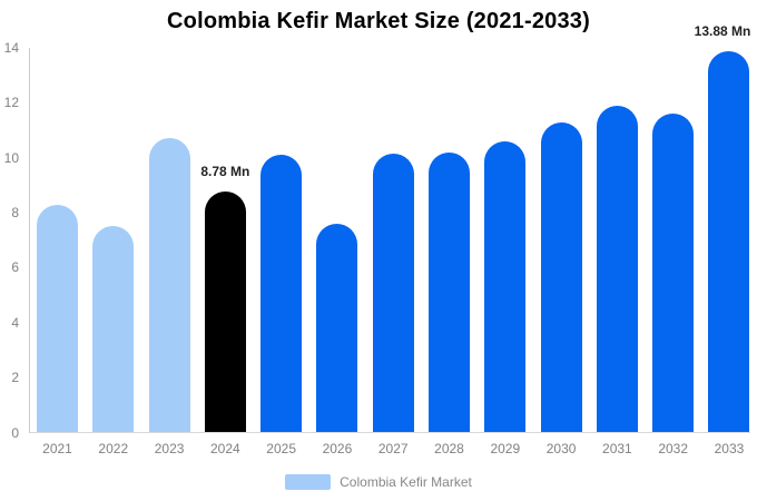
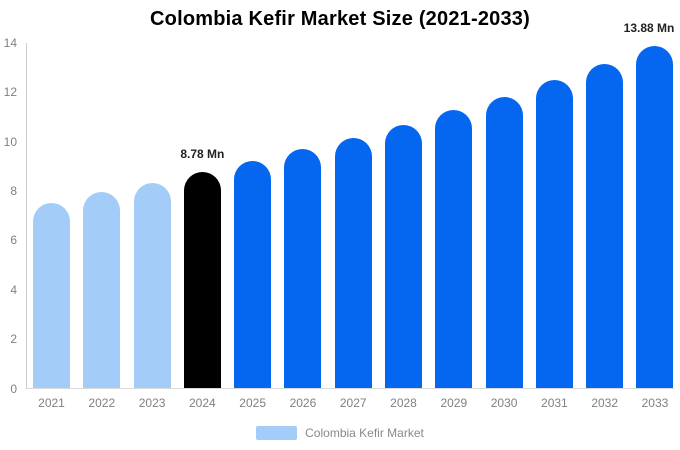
2021: 8.3 -> 7.5
2022: 7.5 -> 8.0
2023: 10.7 -> 8.3
2025: 10.1 -> 9.2
2026: 7.6 -> 9.7
2028: 10.2 -> 10.7
2029: 10.6 -> 11.3
2030: 11.3 -> 11.8
2031: 11.9 -> 12.5
2032: 11.6 -> 13.2
